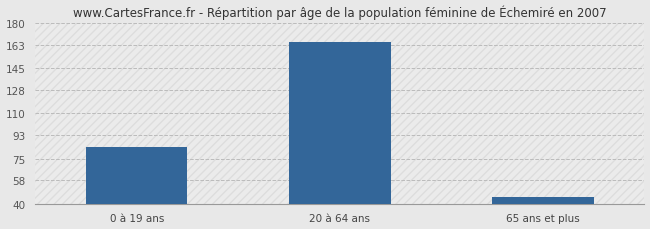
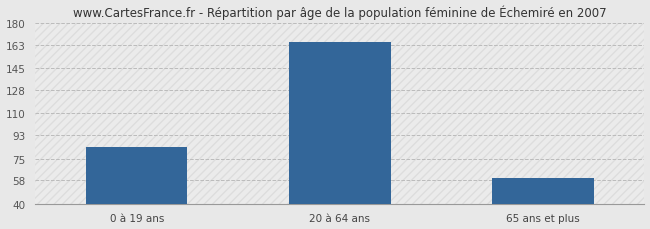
65 ans et plus: 45 -> 60
